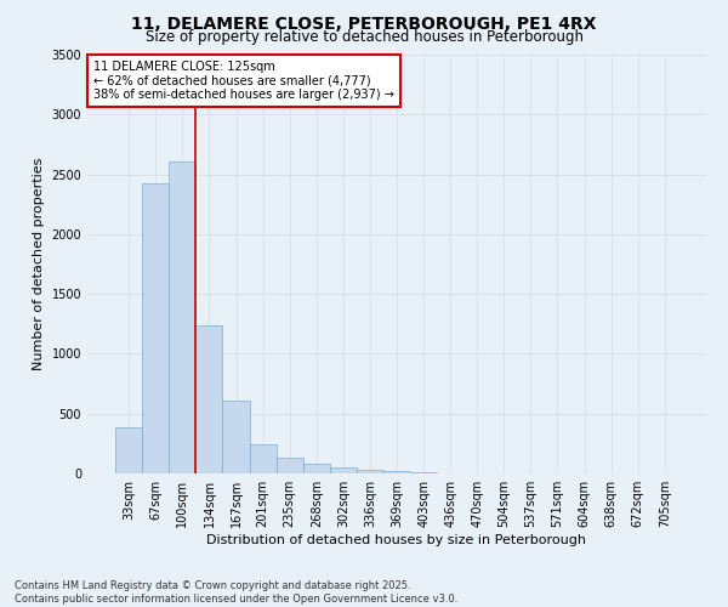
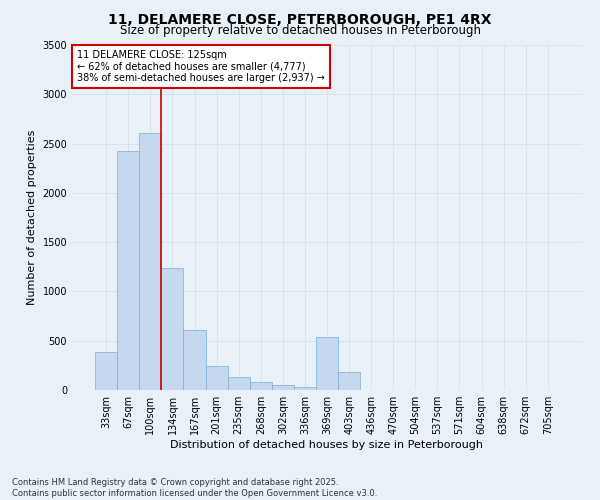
369sqm: 20 -> 540
403sqm: 10 -> 180
